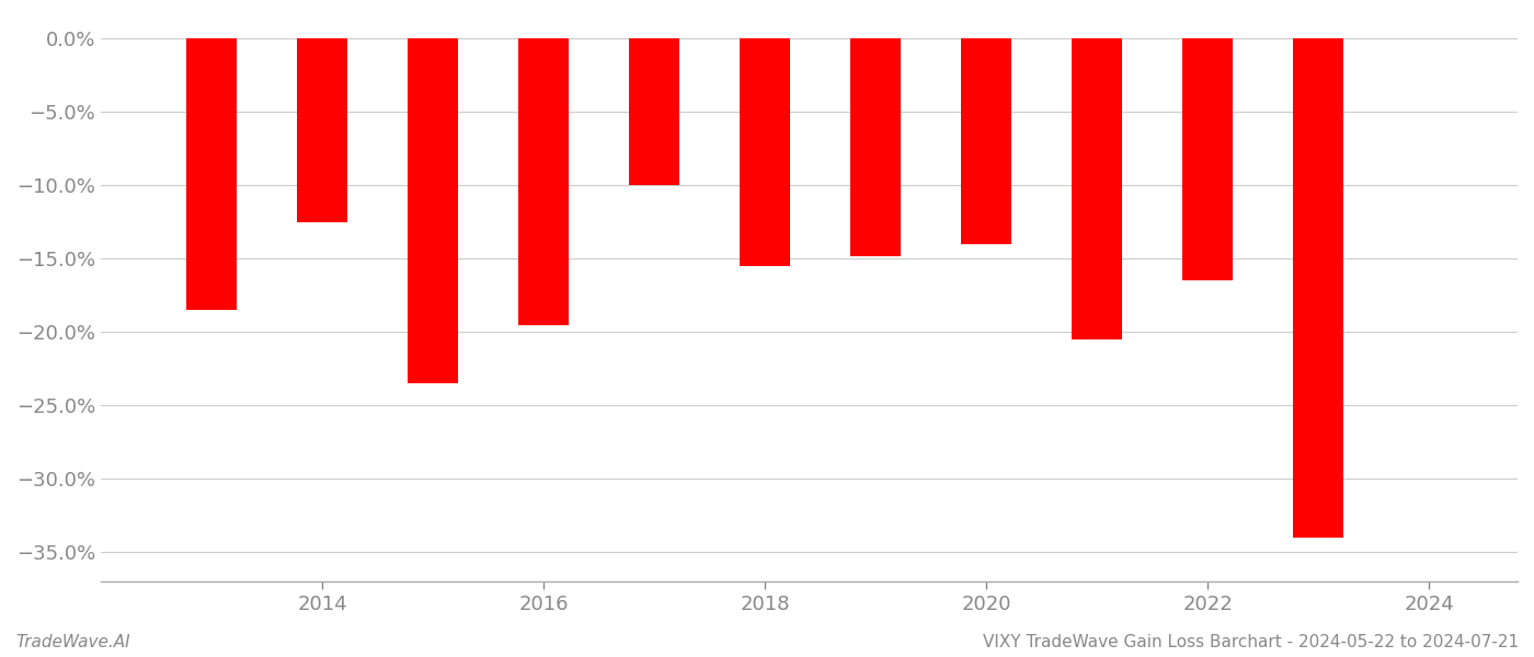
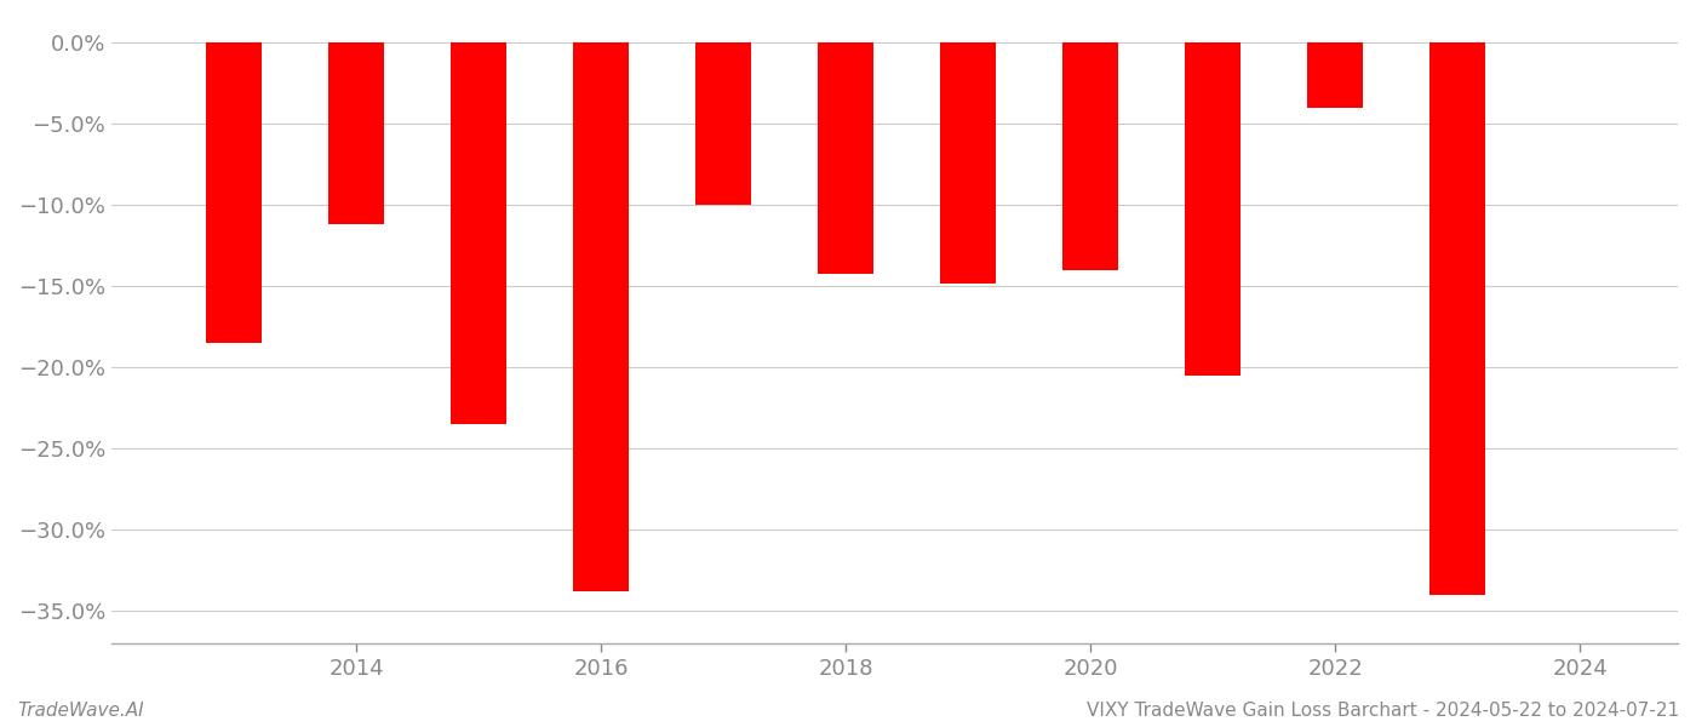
2014: -12.5% -> -11.2%
2016: -19.5% -> -33.8%
2018: -15.5% -> -14.2%
2022: -16.5% -> -4.0%
